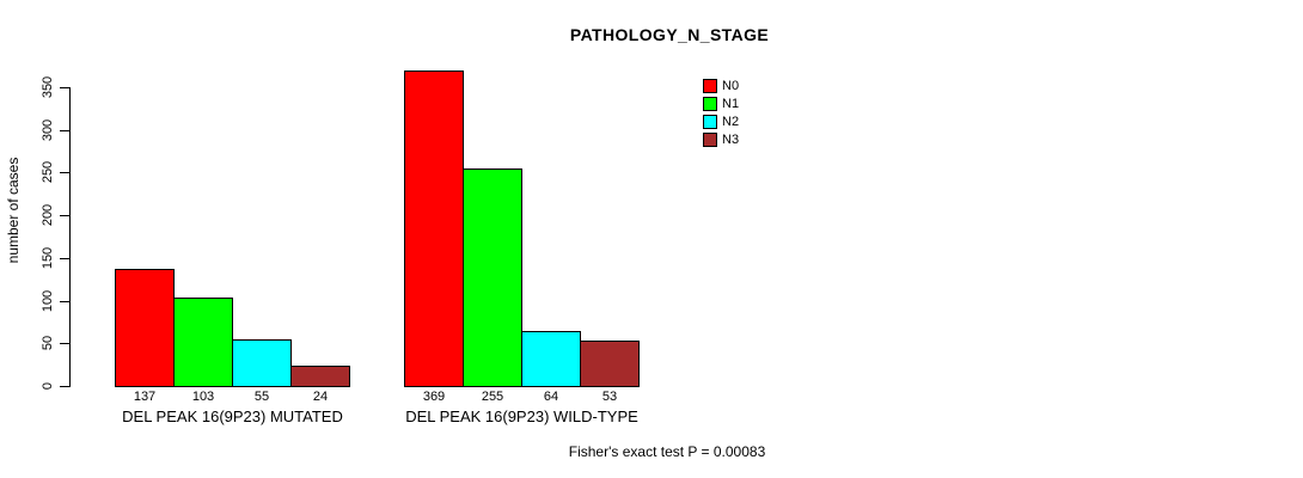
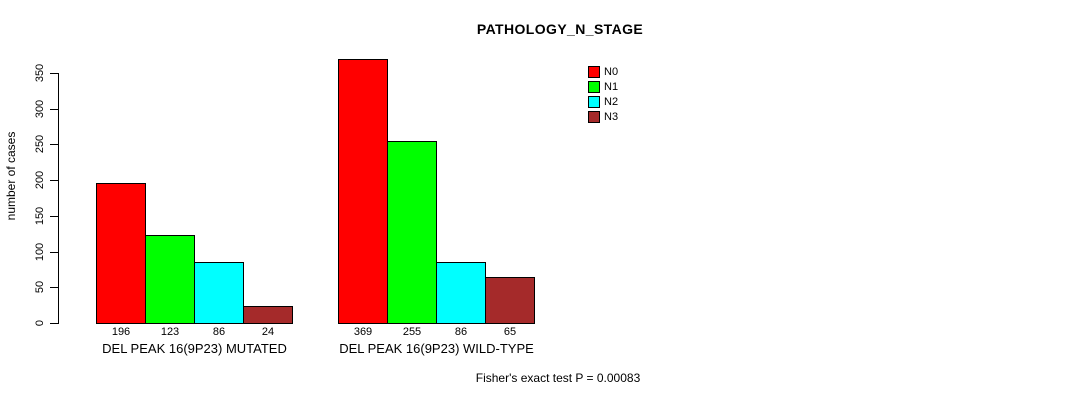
N0/DEL PEAK 16(9P23) MUTATED: 137 -> 196
N1/DEL PEAK 16(9P23) MUTATED: 103 -> 123
N2/DEL PEAK 16(9P23) MUTATED: 55 -> 86
N2/DEL PEAK 16(9P23) WILD-TYPE: 64 -> 86
N3/DEL PEAK 16(9P23) WILD-TYPE: 53 -> 65
